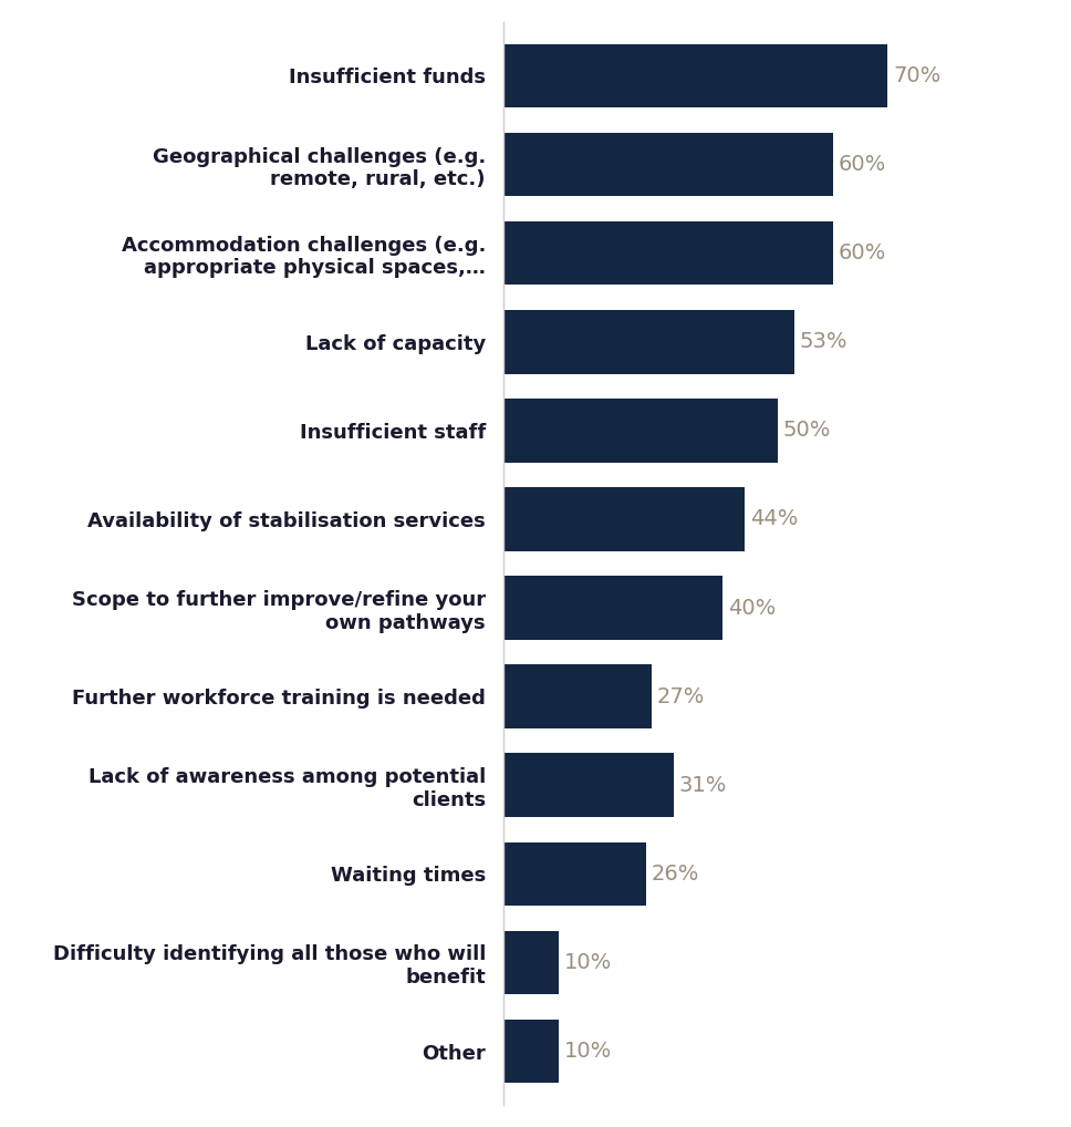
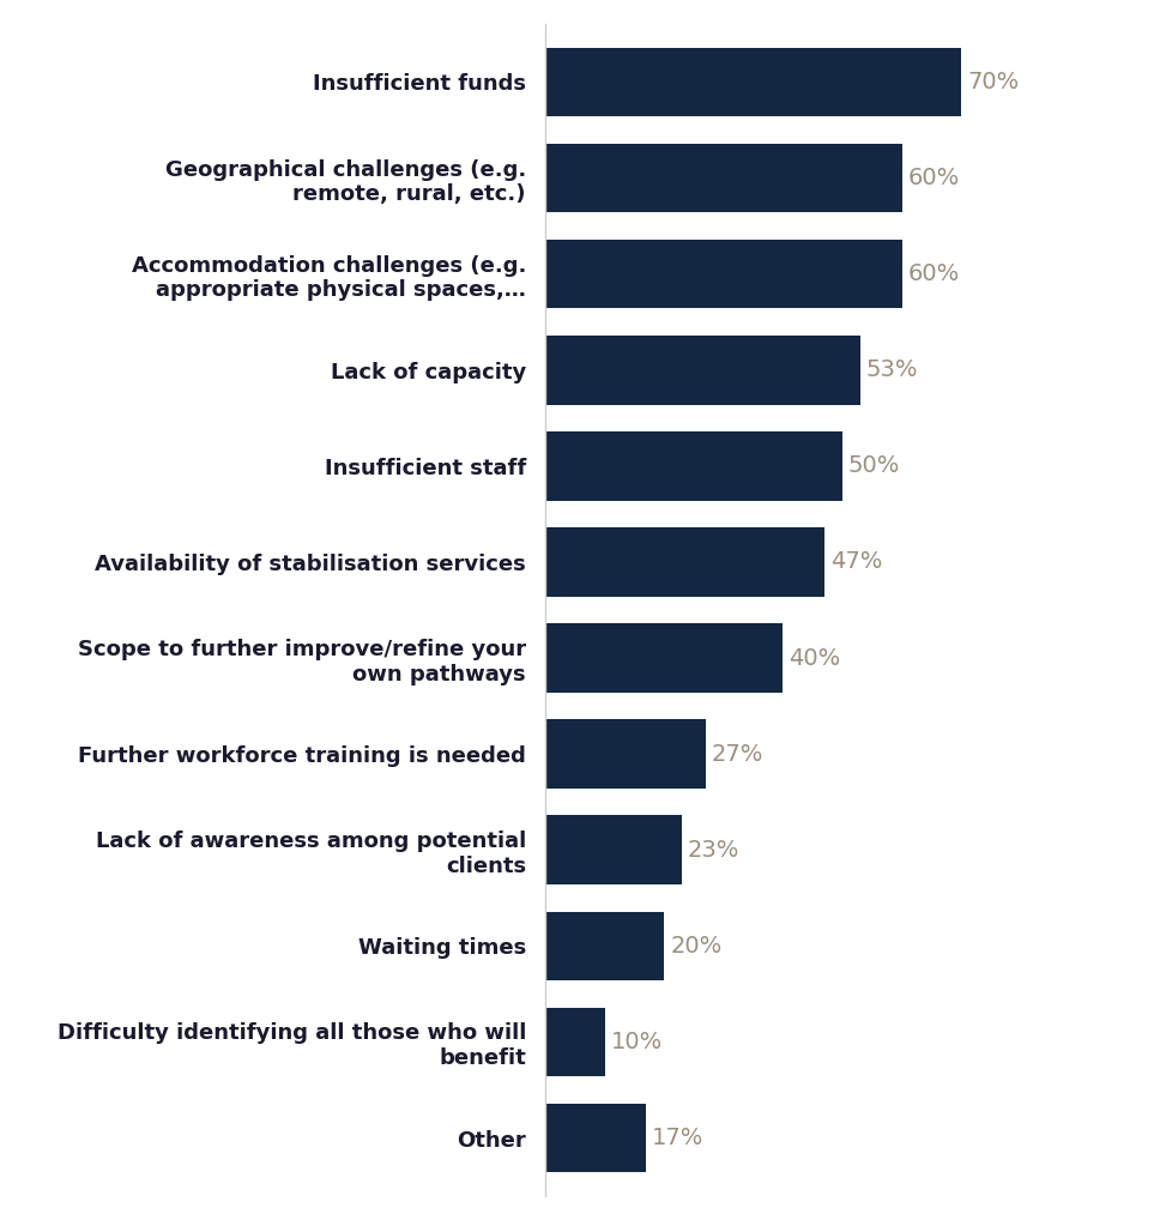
Availability of stabilisation services: 44% -> 47%
Lack of awareness among potential clients: 31% -> 23%
Waiting times: 26% -> 20%
Other: 10% -> 17%
